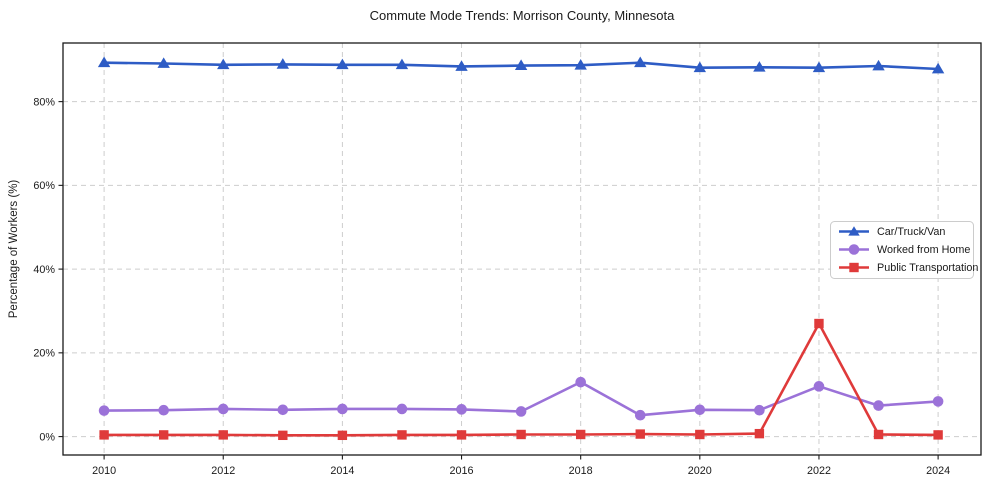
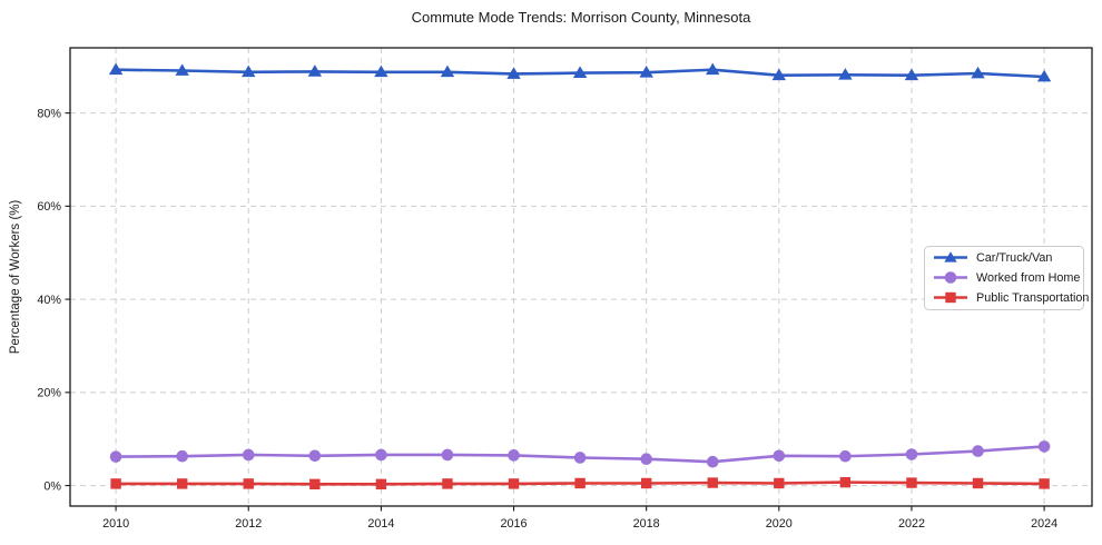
Worked from Home/2018: 13% -> 6%
Worked from Home/2022: 12% -> 7%
Public Transportation/2022: 27% -> 1%
